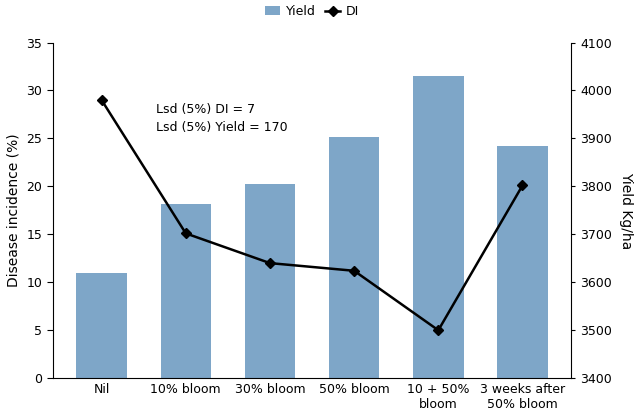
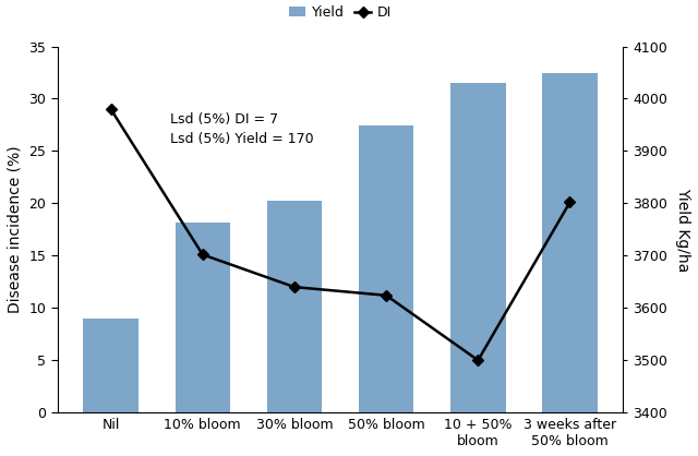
Yield/Nil: 11.0 -> 9.0
Yield/50% bloom: 25.2 -> 27.4
Yield/3 weeks after 50% bloom: 24.2 -> 32.4
